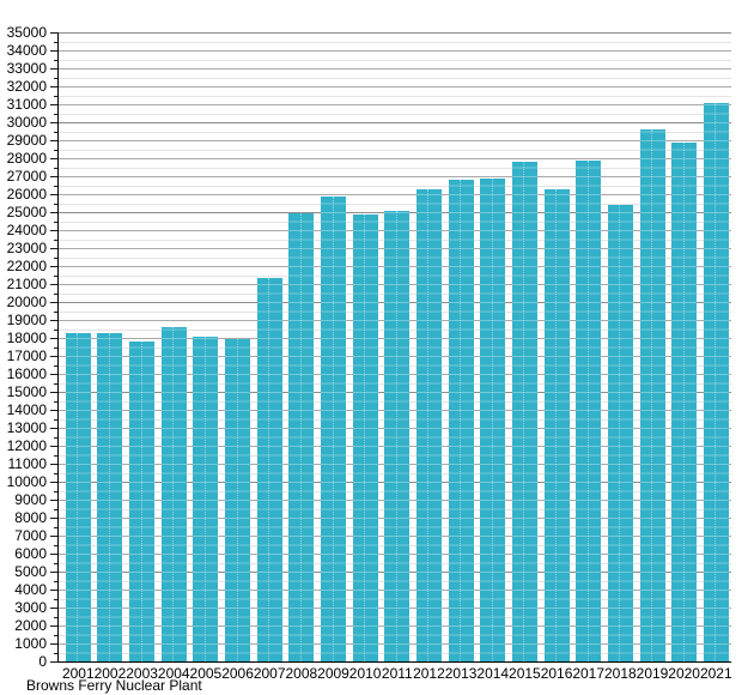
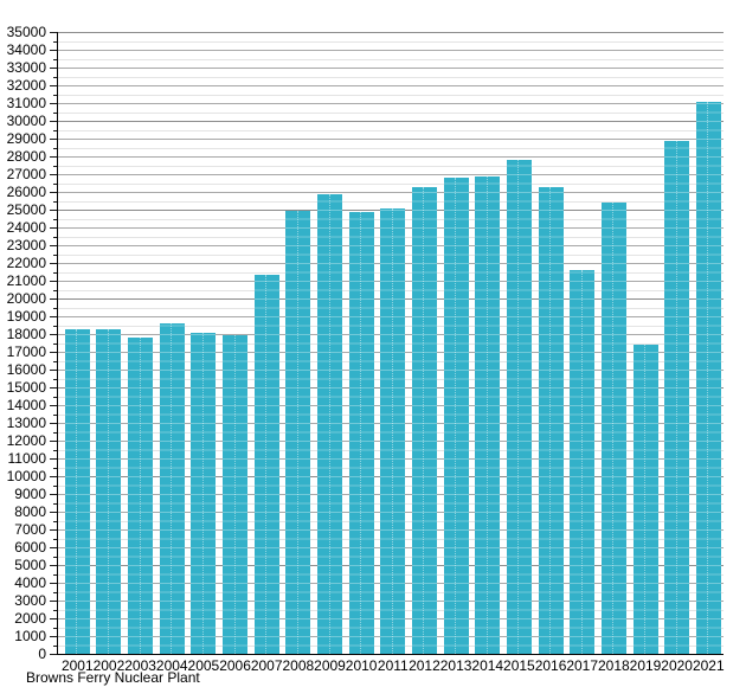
2017: 27900 -> 21600
2019: 29600 -> 17400
